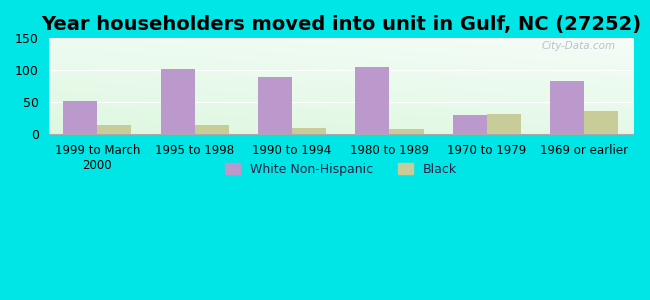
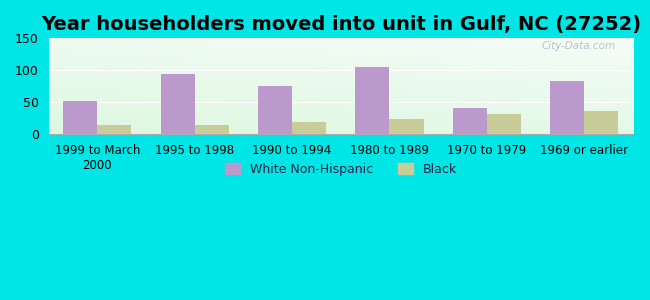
White Non-Hispanic/1995 to 1998: 102 -> 94
White Non-Hispanic/1990 to 1994: 90 -> 76
Black/1990 to 1994: 10 -> 19
Black/1980 to 1989: 8 -> 24
White Non-Hispanic/1970 to 1979: 30 -> 41
